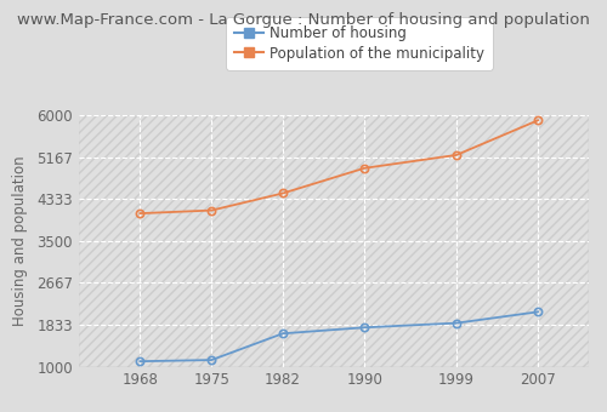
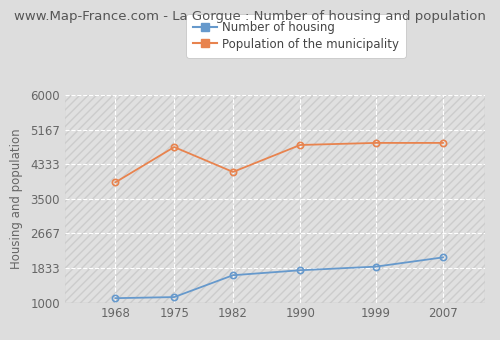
Population of the municipality/1968: 4050 -> 3900
Population of the municipality/1975: 4110 -> 4750
Population of the municipality/1982: 4450 -> 4150
Population of the municipality/1990: 4950 -> 4800
Population of the municipality/1999: 5210 -> 4850
Population of the municipality/2007: 5900 -> 4850
